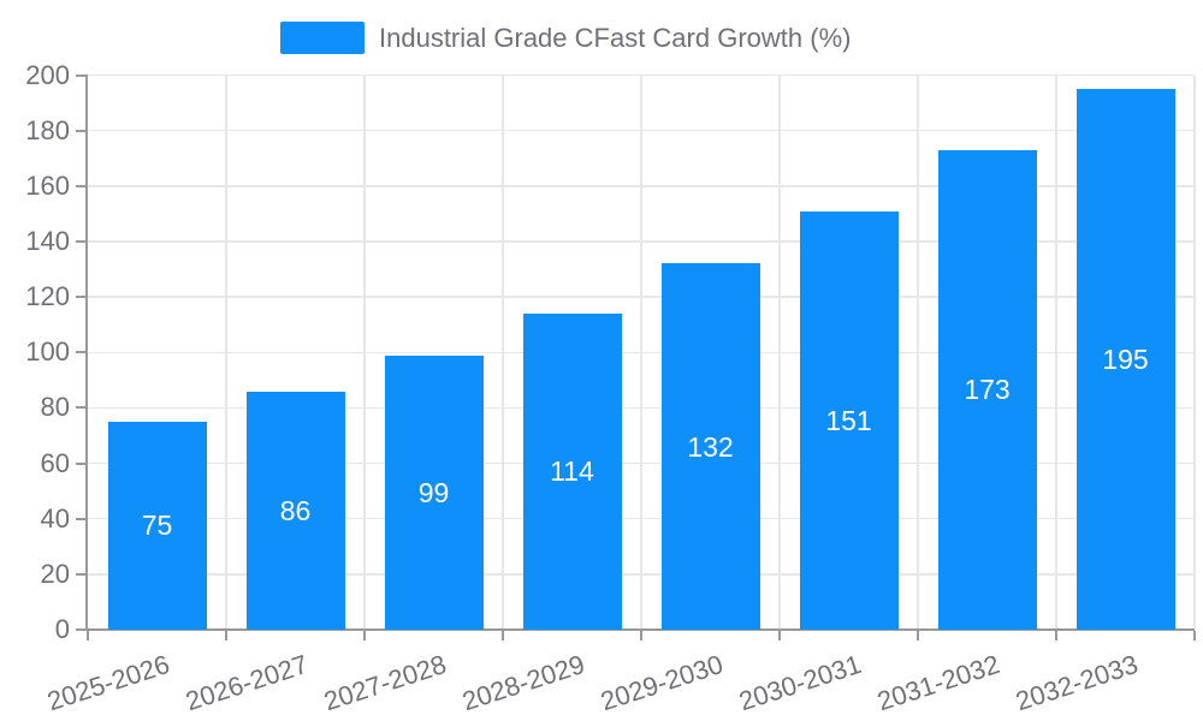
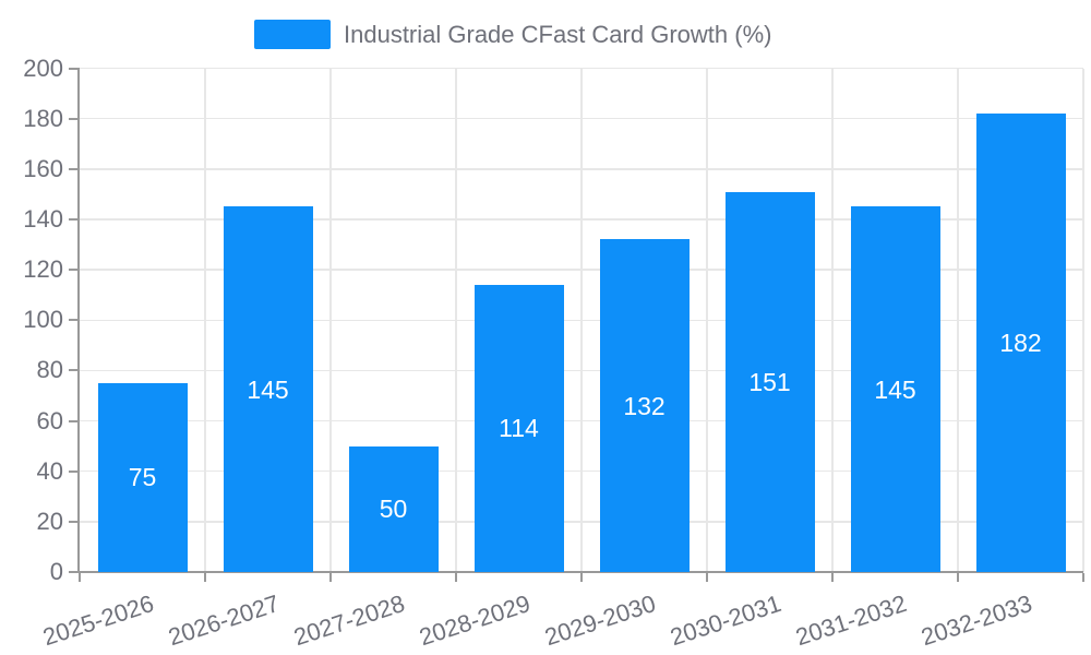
2026-2027: 86 -> 145
2027-2028: 99 -> 50
2031-2032: 173 -> 145
2032-2033: 195 -> 182
